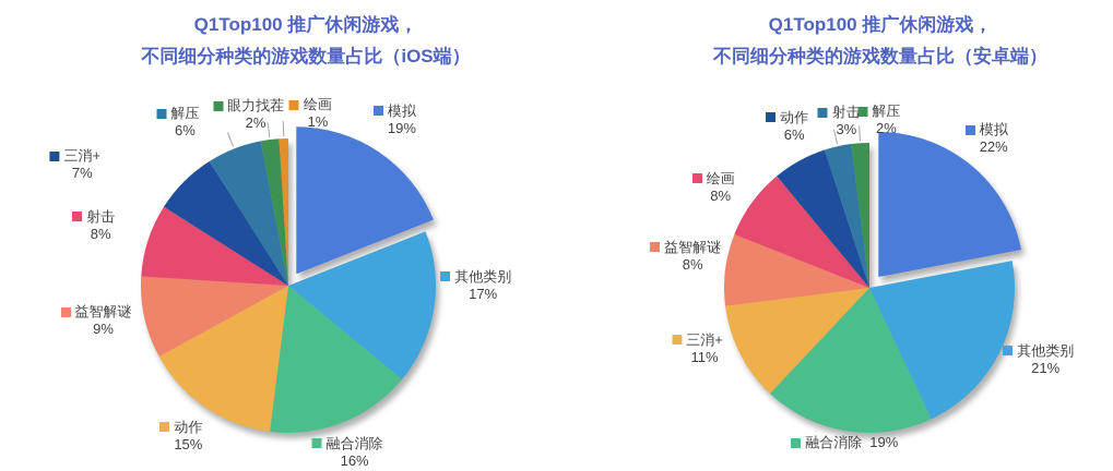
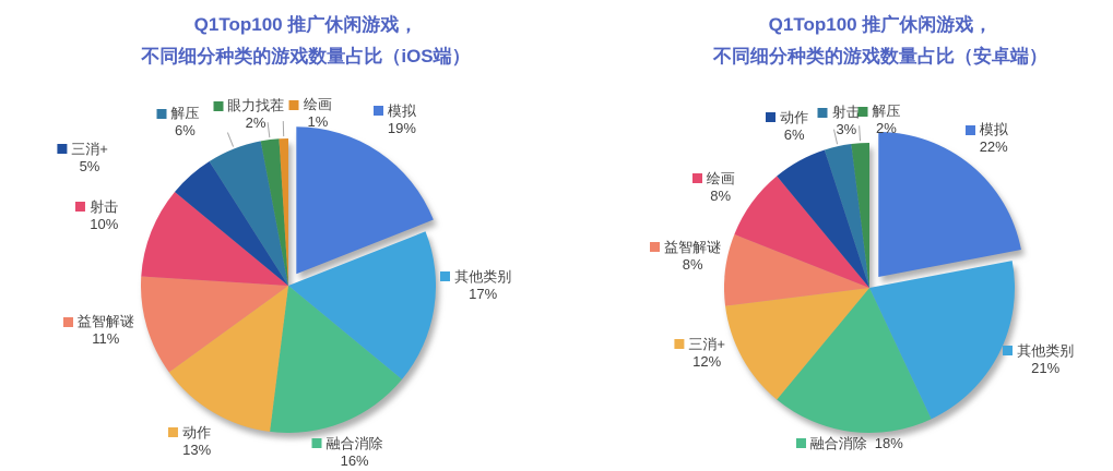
Q1Top100 推广休闲游戏，不同细分种类的游戏数量占比（iOS端）/动作: 15% -> 13%
Q1Top100 推广休闲游戏，不同细分种类的游戏数量占比（iOS端）/益智解谜: 9% -> 11%
Q1Top100 推广休闲游戏，不同细分种类的游戏数量占比（iOS端）/射击: 8% -> 10%
Q1Top100 推广休闲游戏，不同细分种类的游戏数量占比（iOS端）/三消+: 7% -> 5%
Q1Top100 推广休闲游戏，不同细分种类的游戏数量占比（安卓端）/融合消除: 19% -> 18%
Q1Top100 推广休闲游戏，不同细分种类的游戏数量占比（安卓端）/三消+: 11% -> 12%
